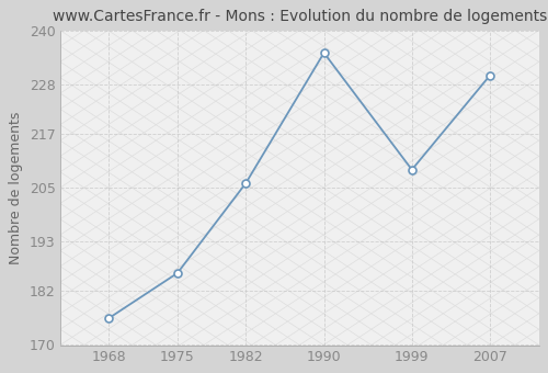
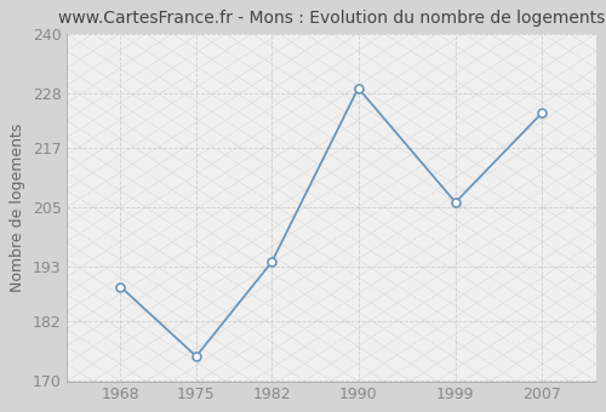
1968: 176 -> 189
1975: 186 -> 175
1982: 206 -> 194
1990: 235 -> 229
1999: 209 -> 206
2007: 230 -> 224
